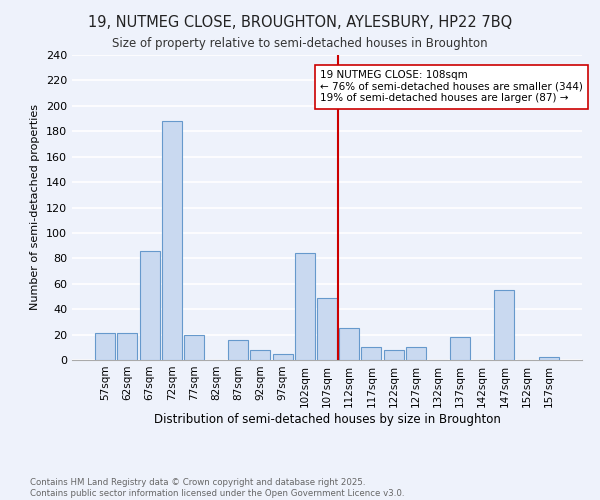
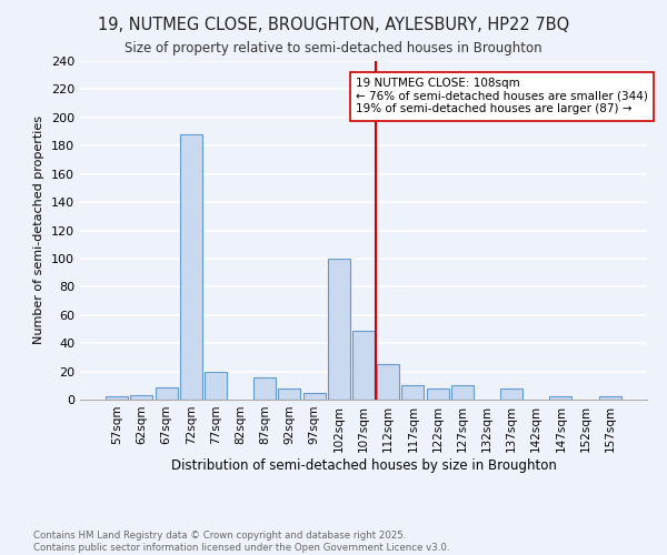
57sqm: 21 -> 2
62sqm: 21 -> 3
67sqm: 86 -> 9
102sqm: 84 -> 100
137sqm: 18 -> 8
147sqm: 55 -> 2
